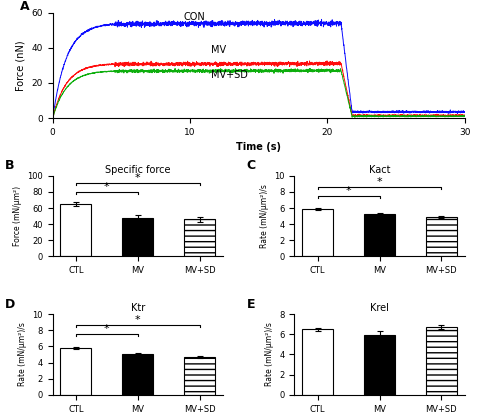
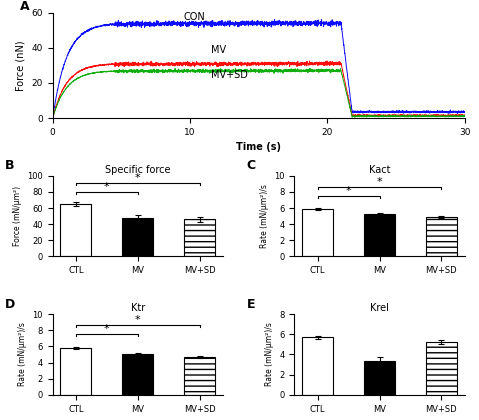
Krel/CTL: 6.5 -> 5.7
Krel/MV: 5.9 -> 3.4
Krel/MV+SD: 6.7 -> 5.2
